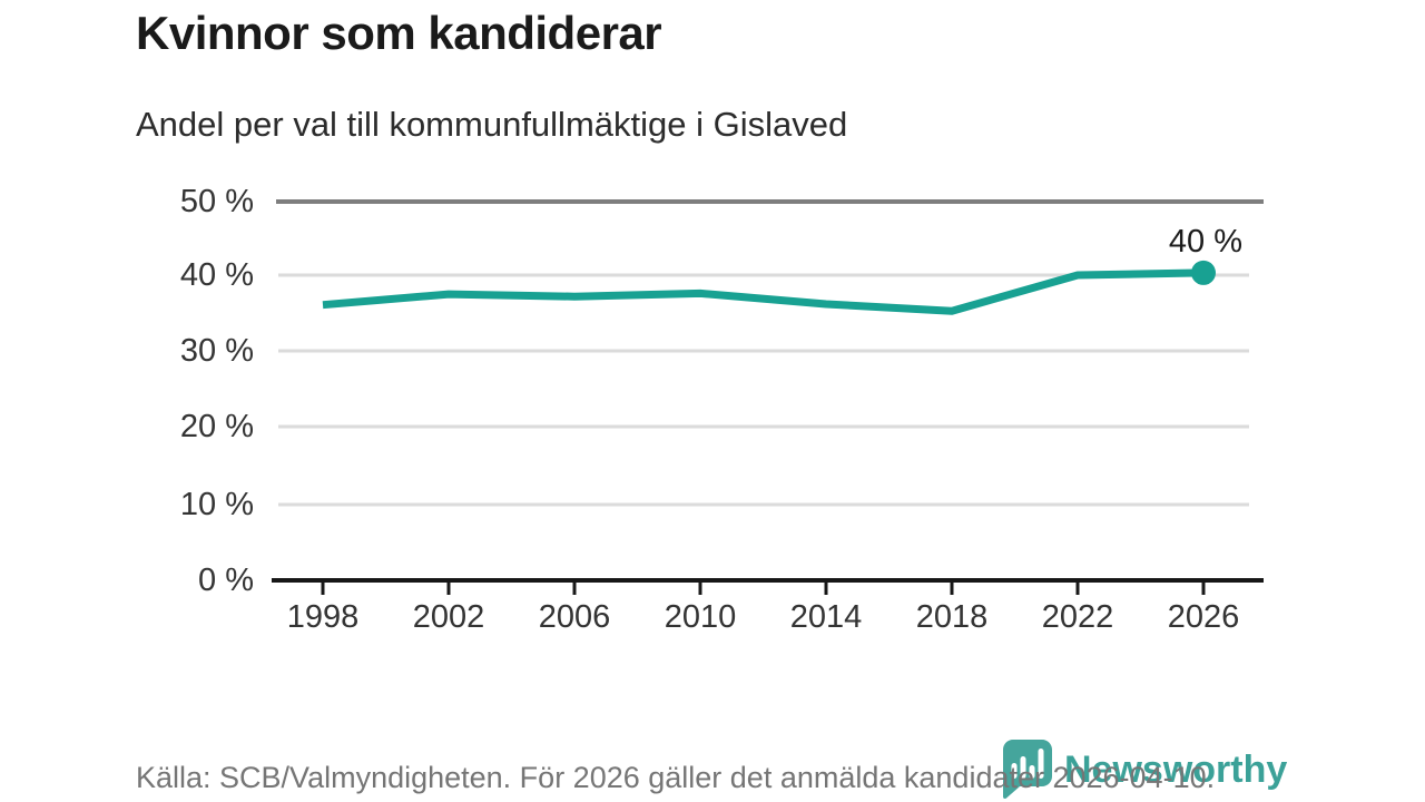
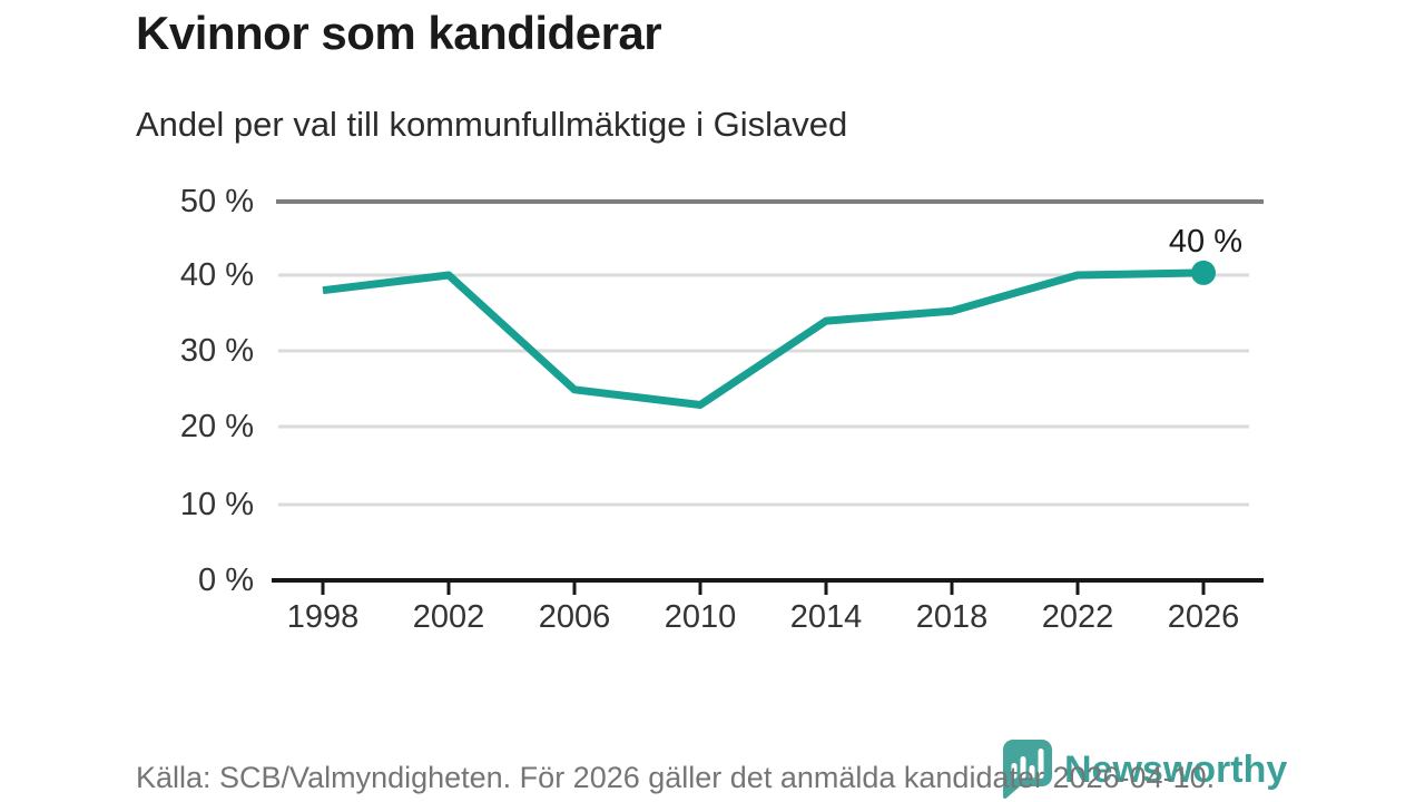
1998: 36% -> 38%
2002: 38% -> 40%
2006: 37% -> 25%
2010: 38% -> 23%
2014: 36% -> 34%
